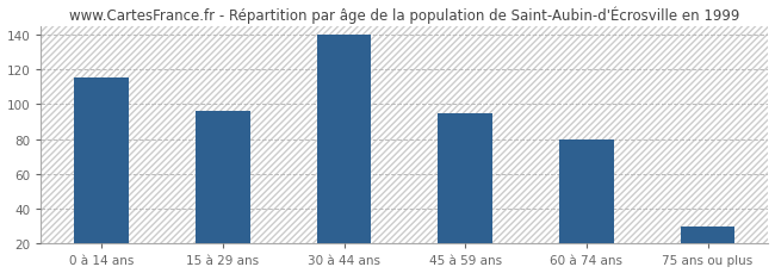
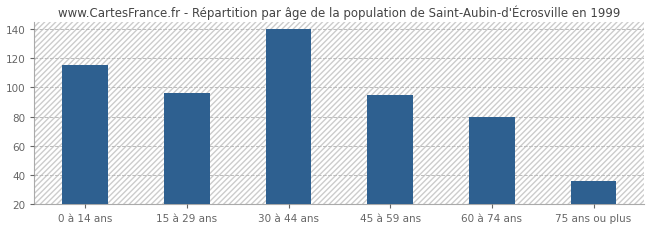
75 ans ou plus: 30 -> 36
